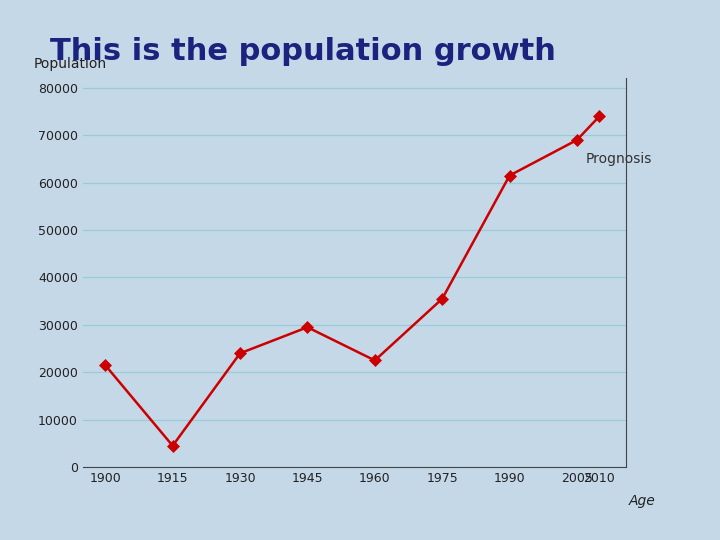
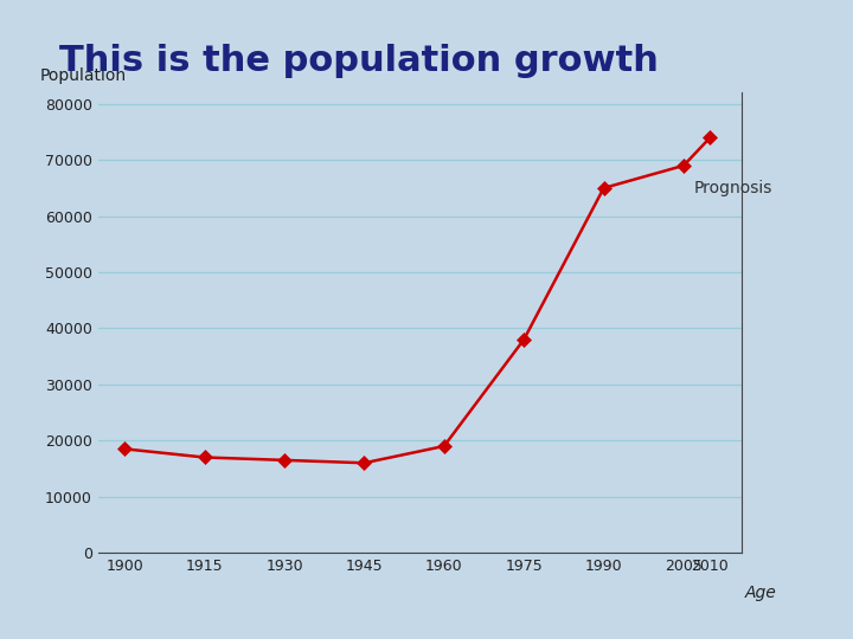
1900: 21500 -> 18500
1915: 4500 -> 17000
1930: 24000 -> 16500
1945: 29500 -> 16000
1960: 22500 -> 19000
1975: 35500 -> 38000
1990: 61500 -> 65000
